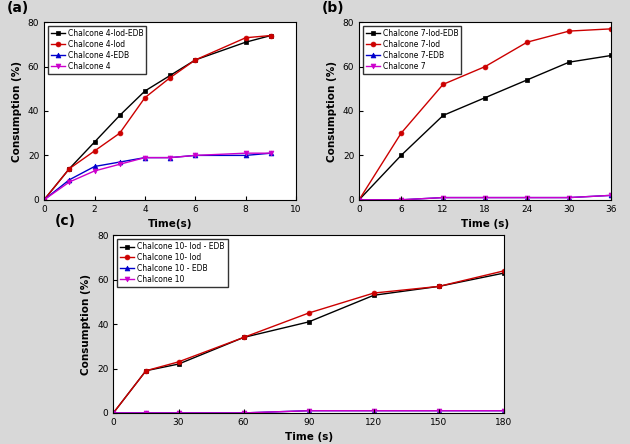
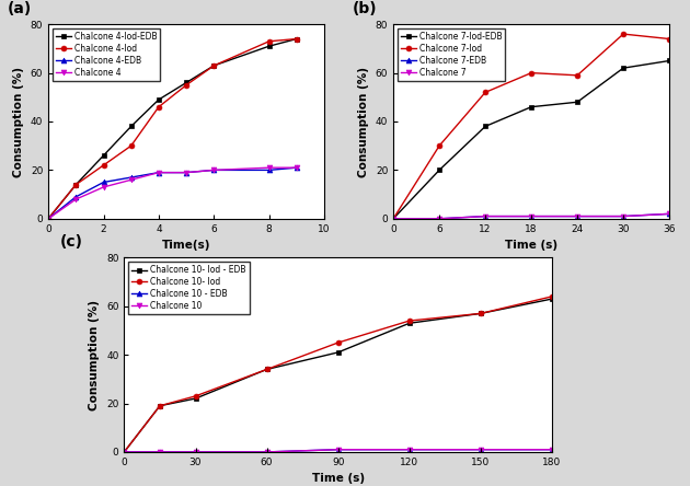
Chalcone 7-Iod-EDB/24: 54 -> 48
Chalcone 7-Iod/24: 71 -> 59
Chalcone 7-Iod/36: 77 -> 74
